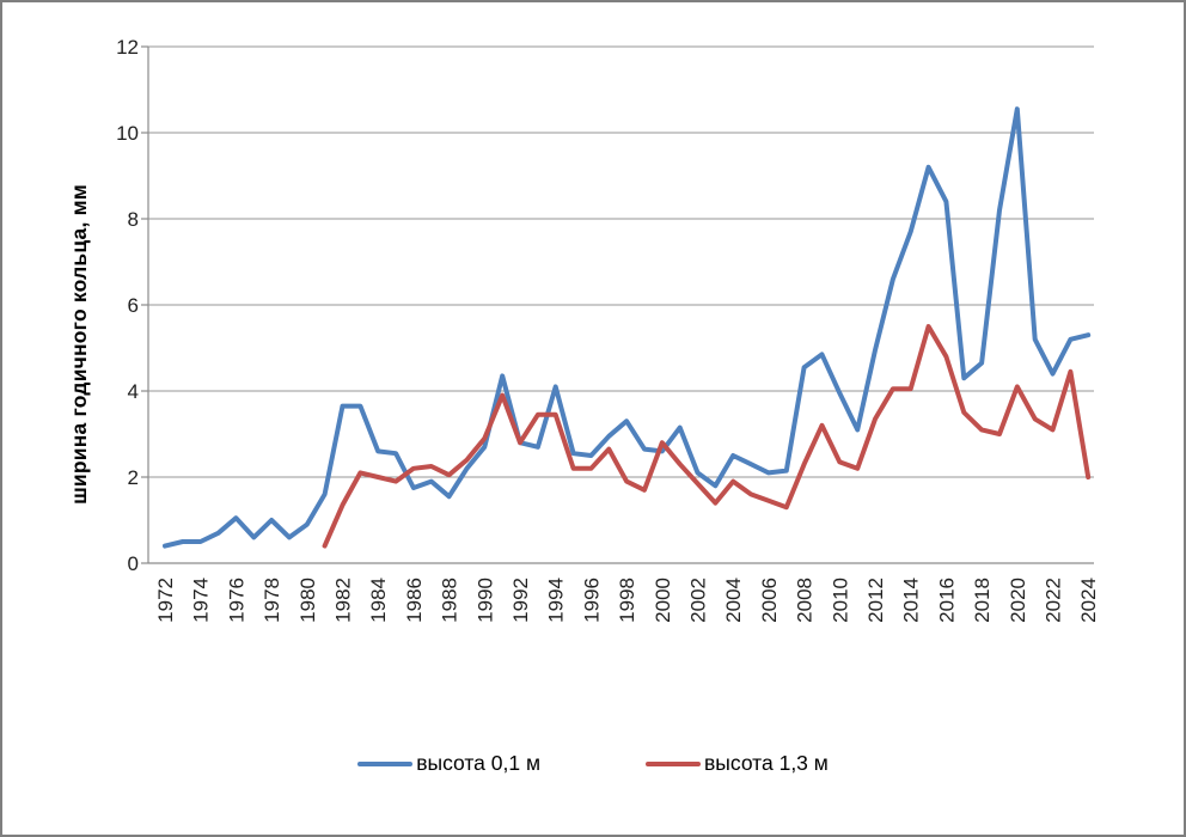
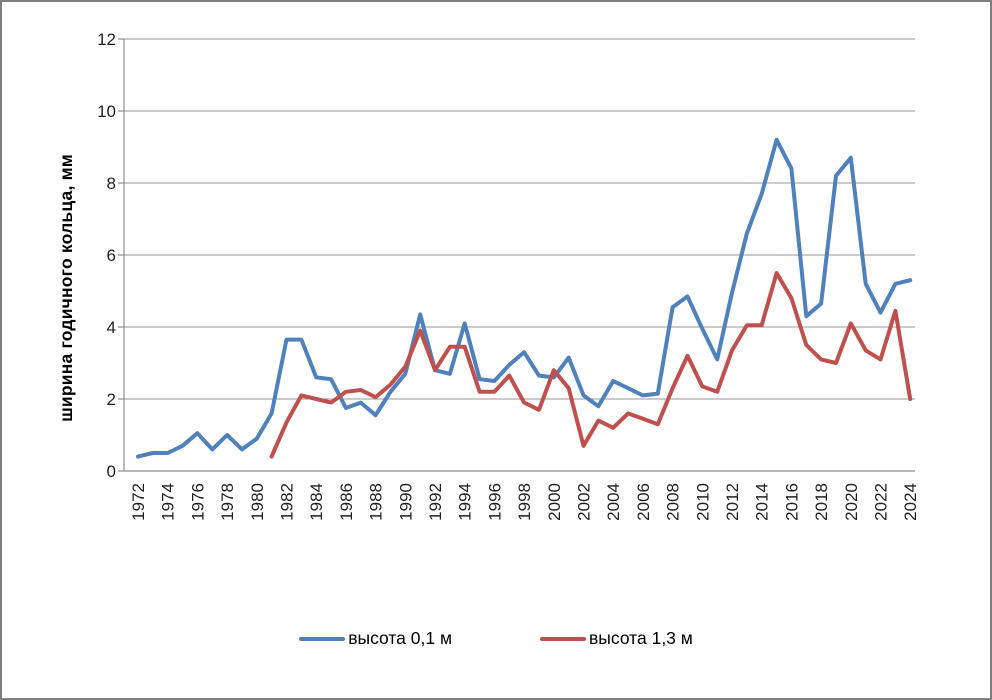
высота 1,3 м/2002: 1.9 -> 0.7
высота 1,3 м/2004: 1.9 -> 1.2
высота 0,1 м/2020: 10.6 -> 8.7
